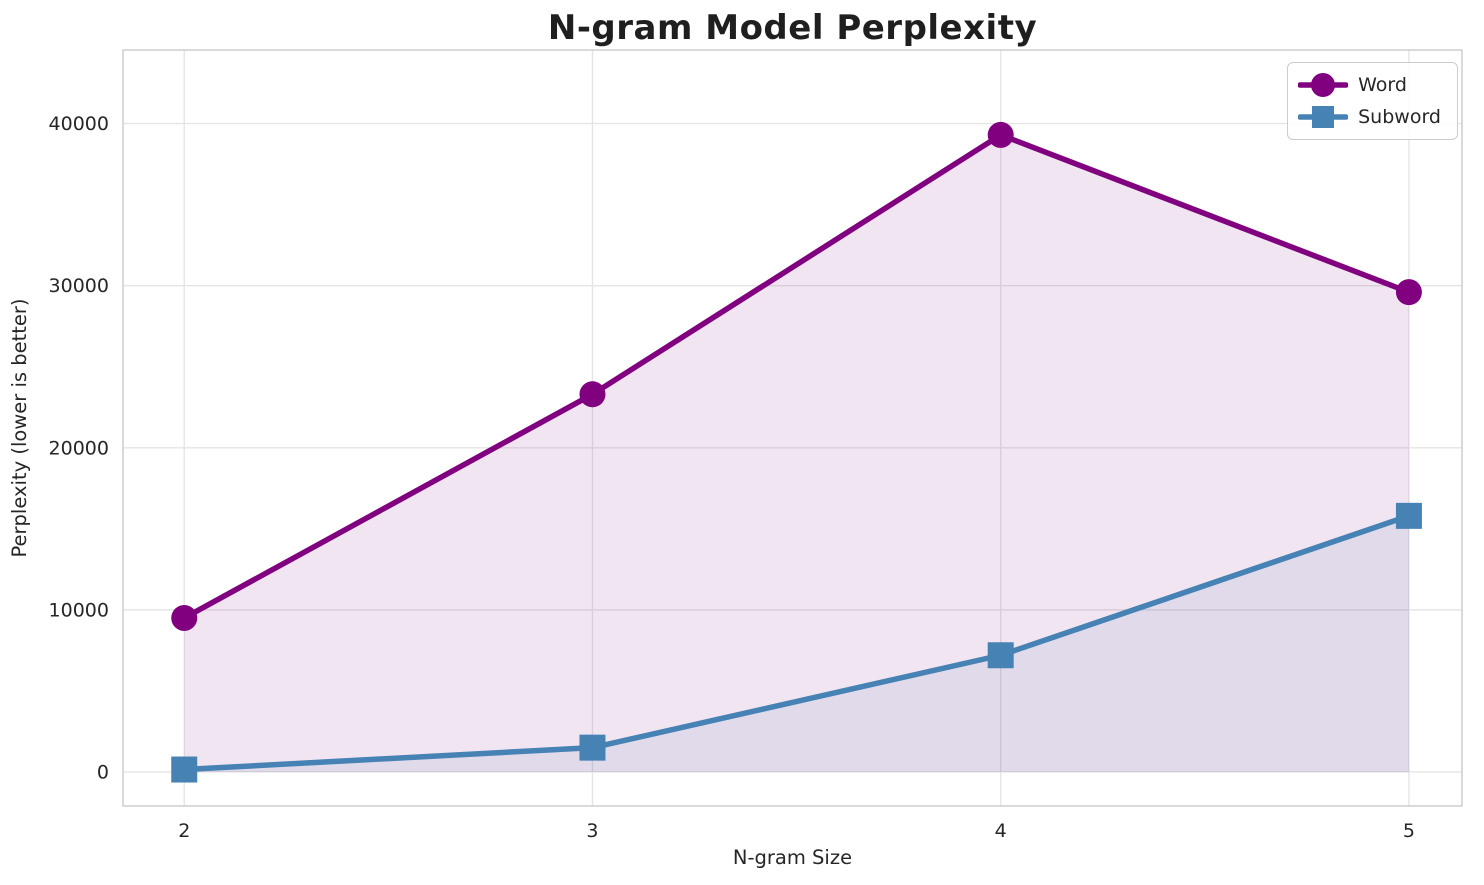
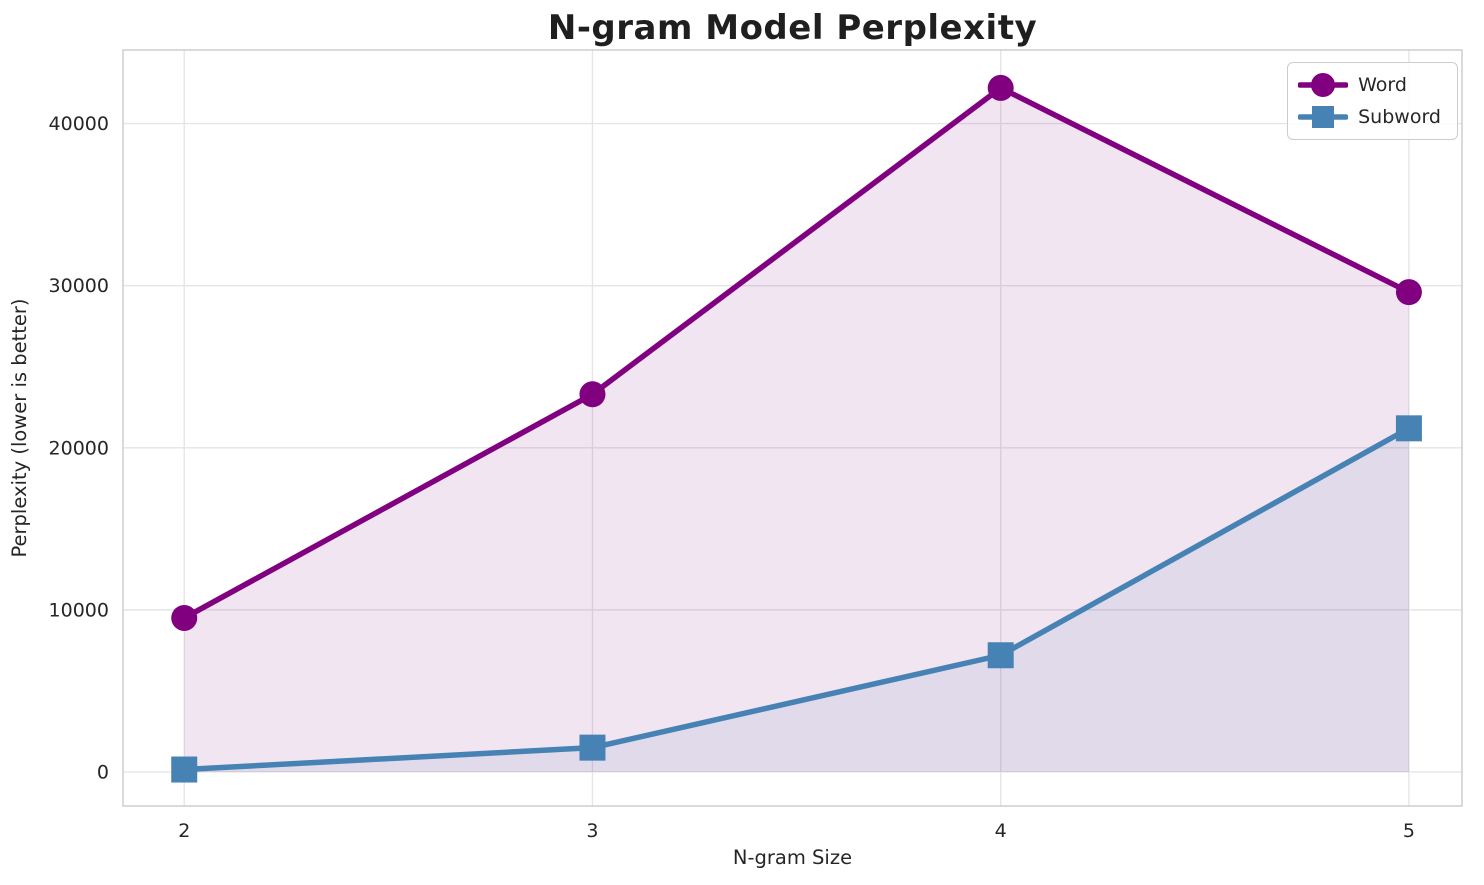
Word/4: 39300 -> 42200
Subword/5: 15800 -> 21200
